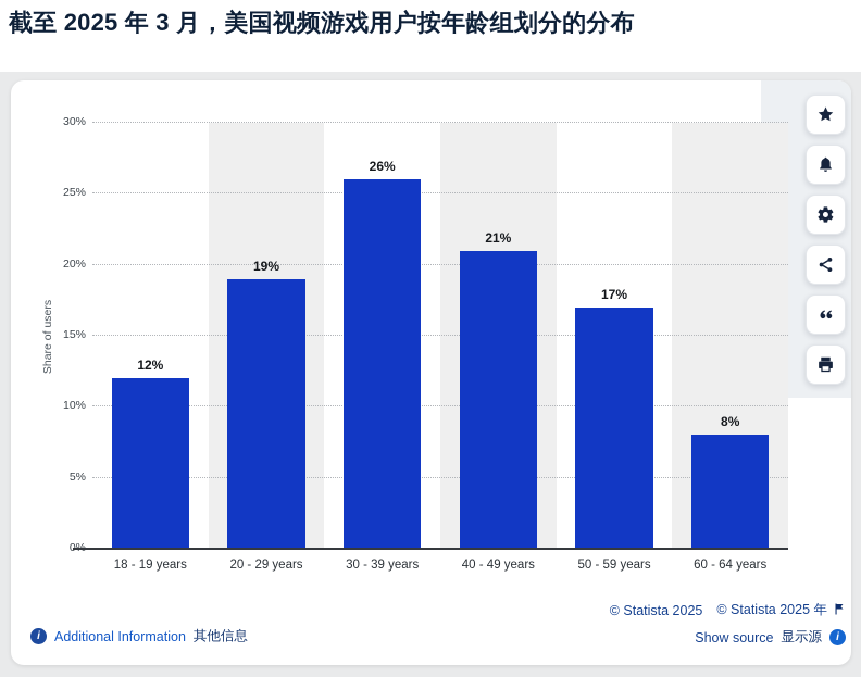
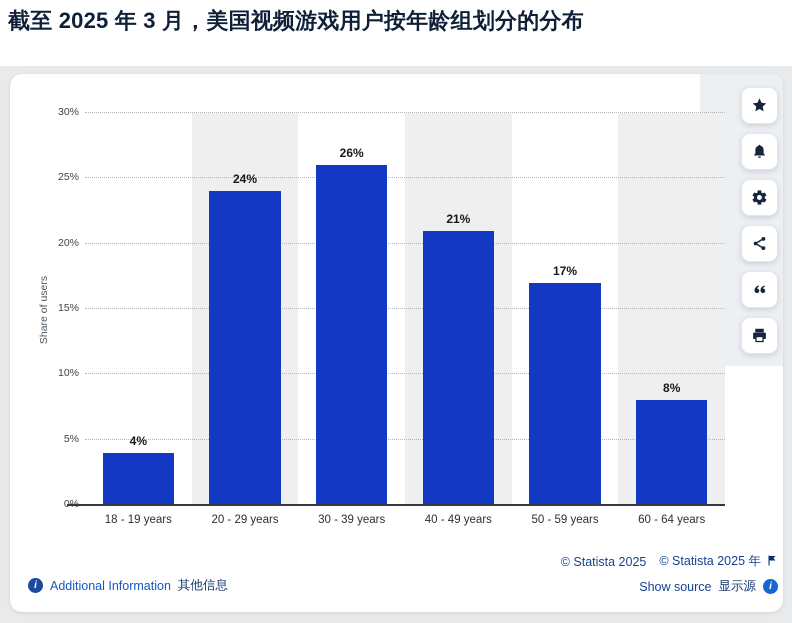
18 - 19 years: 12% -> 4%
20 - 29 years: 19% -> 24%
